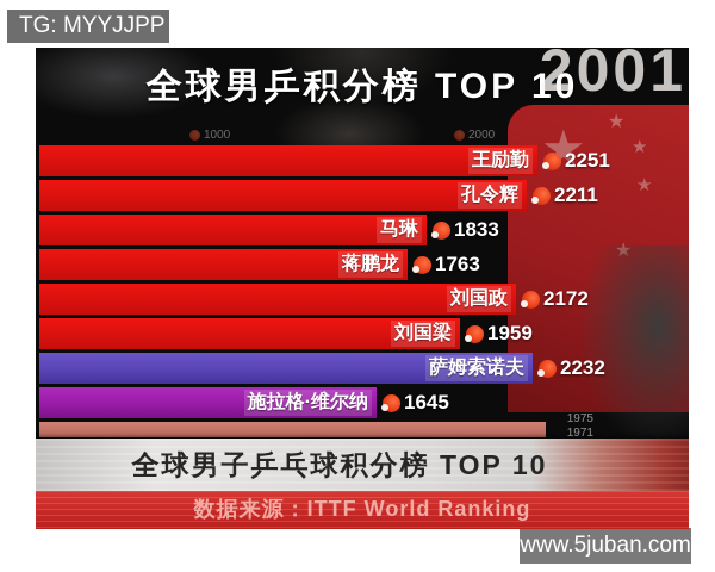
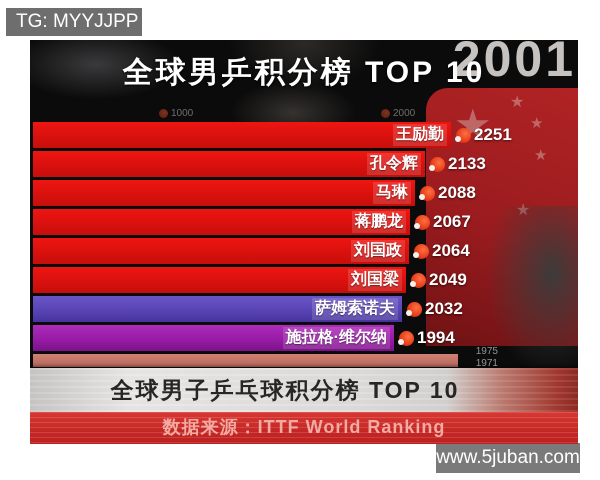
孔令辉: 2211 -> 2133
马琳: 1833 -> 2088
蒋鹏龙: 1763 -> 2067
刘国政: 2172 -> 2064
刘国梁: 1959 -> 2049
萨姆索诺夫: 2232 -> 2032
施拉格·维尔纳: 1645 -> 1994
